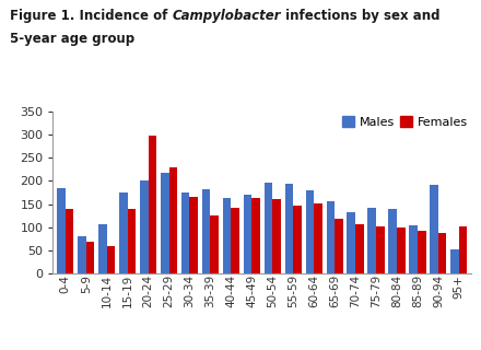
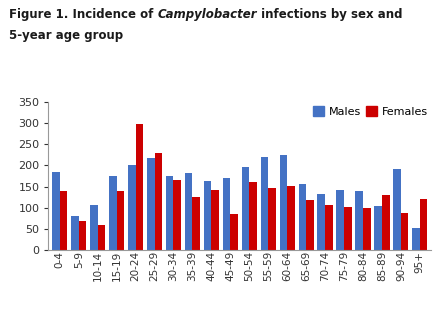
Females/45-49: 164 -> 85
Males/55-59: 194 -> 220
Males/60-64: 180 -> 225
Females/85-89: 92 -> 130
Females/95+: 101 -> 120
